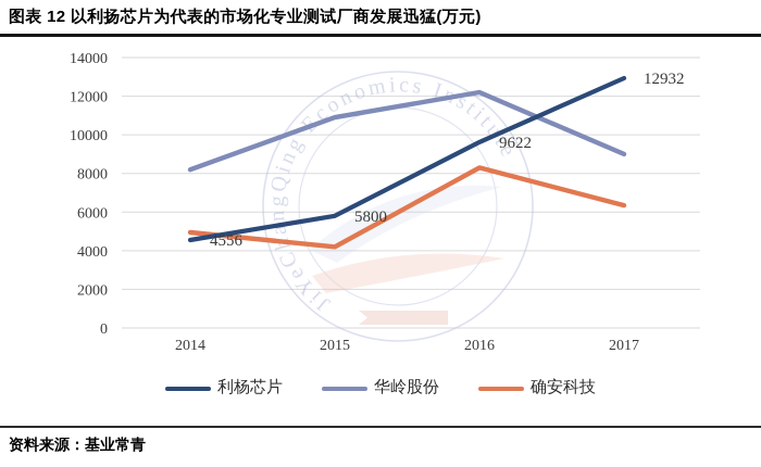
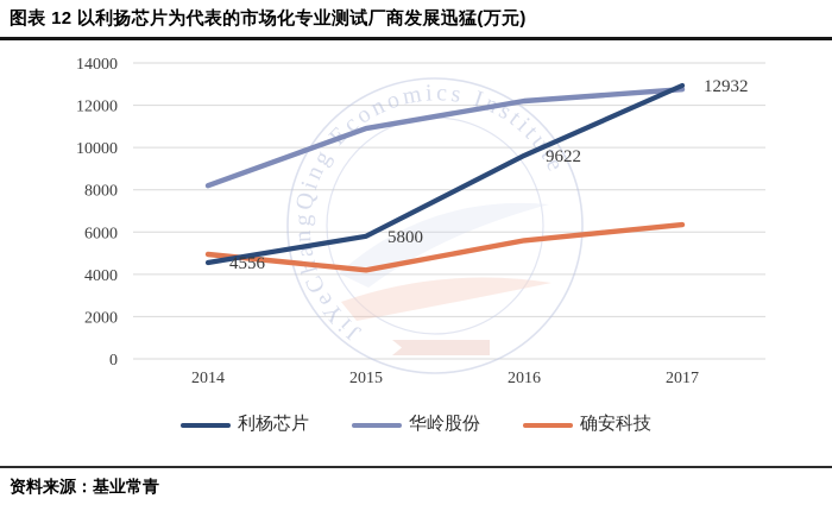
确安科技/2016: 8300 -> 5600
华岭股份/2017: 9000 -> 12800
